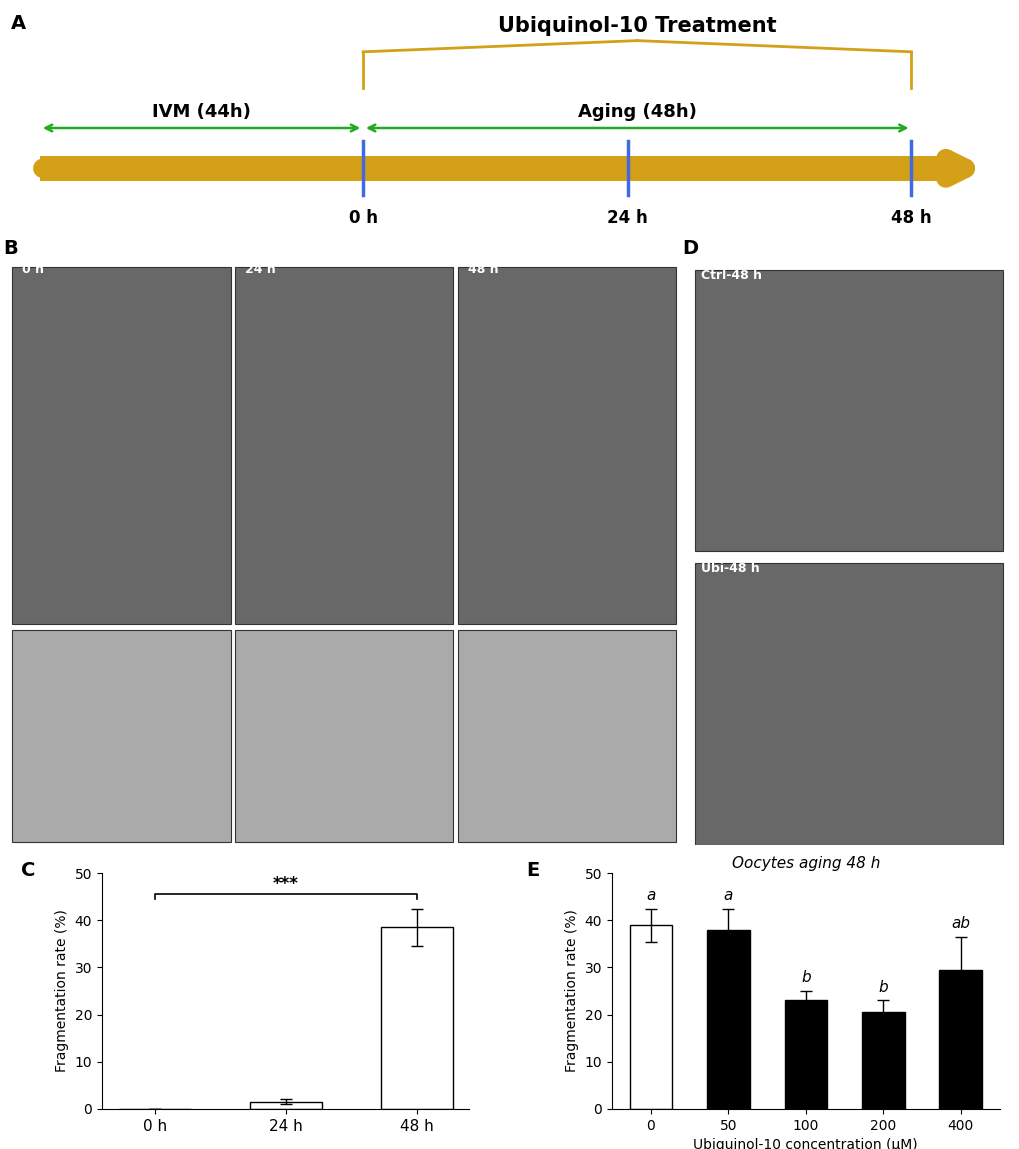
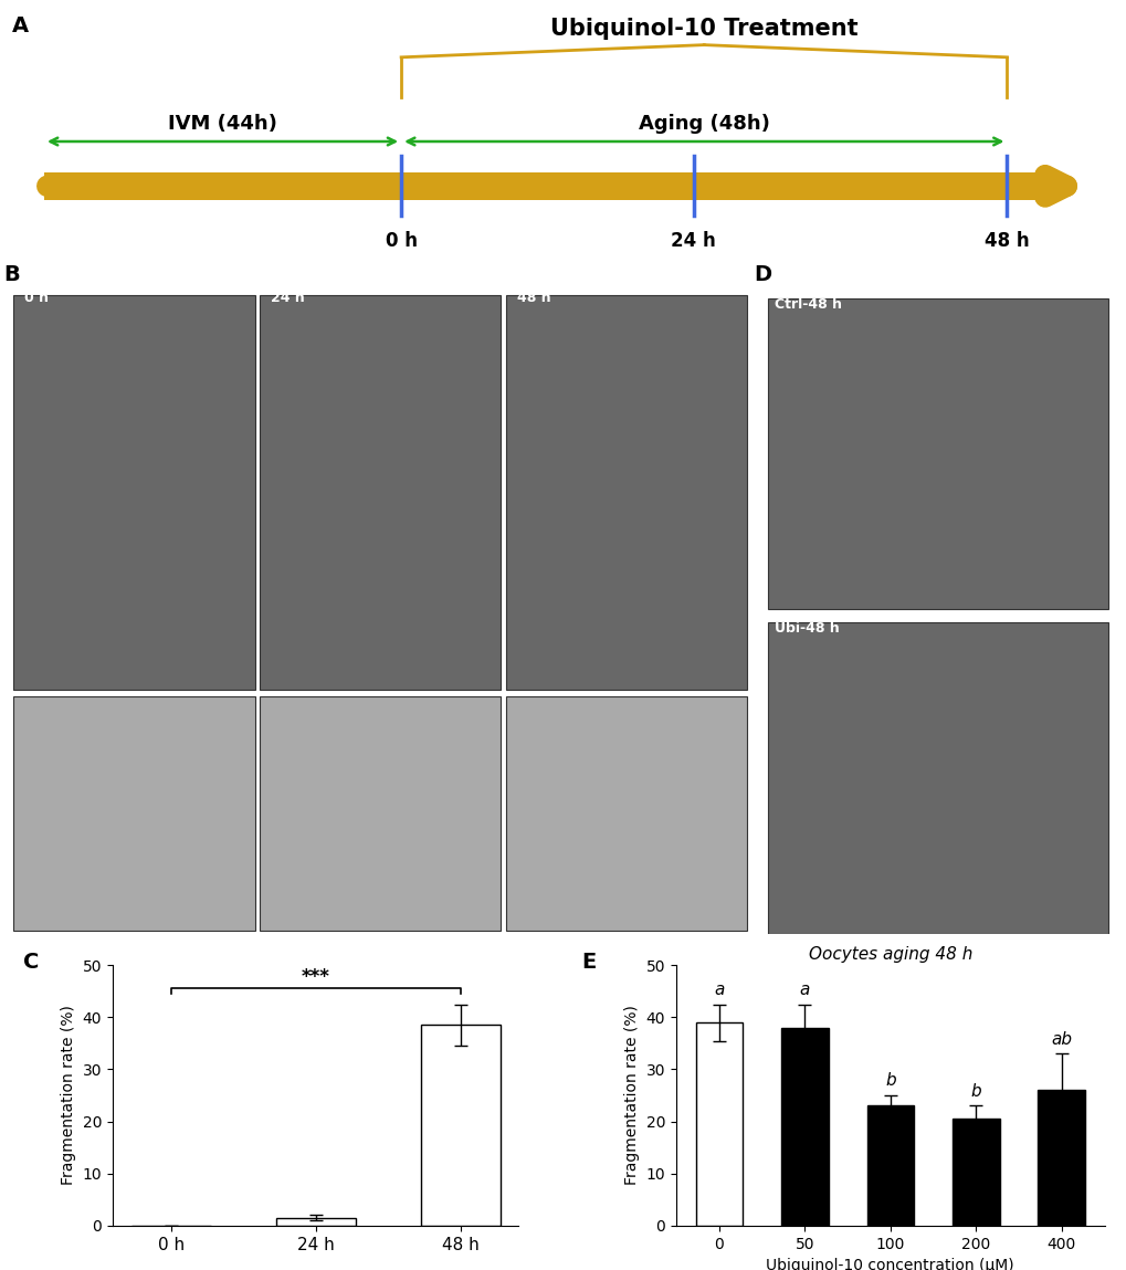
Oocytes aging 48 h/400: 29.5 -> 26.0
